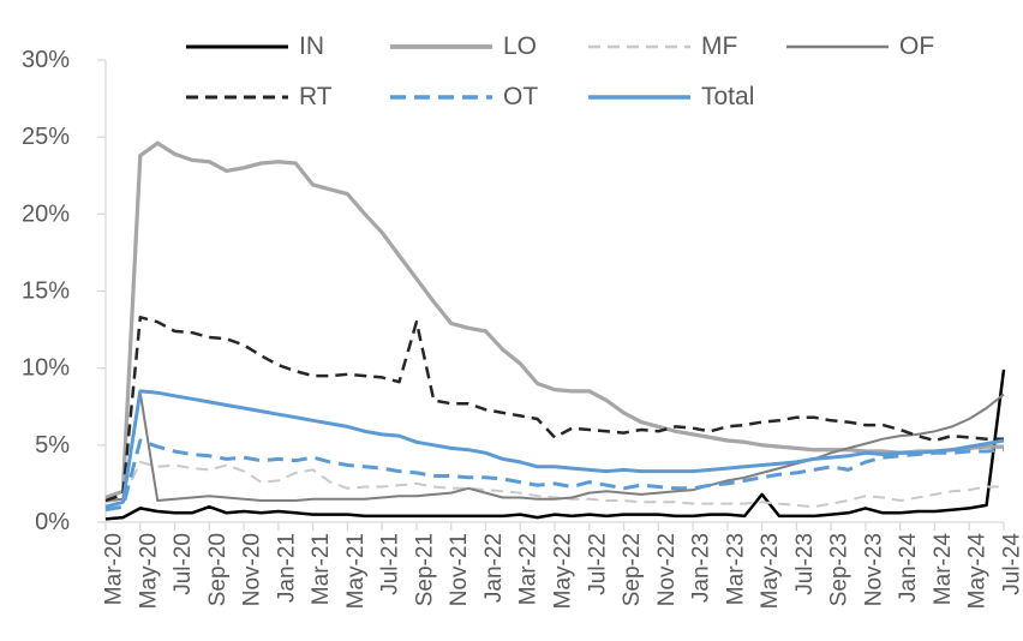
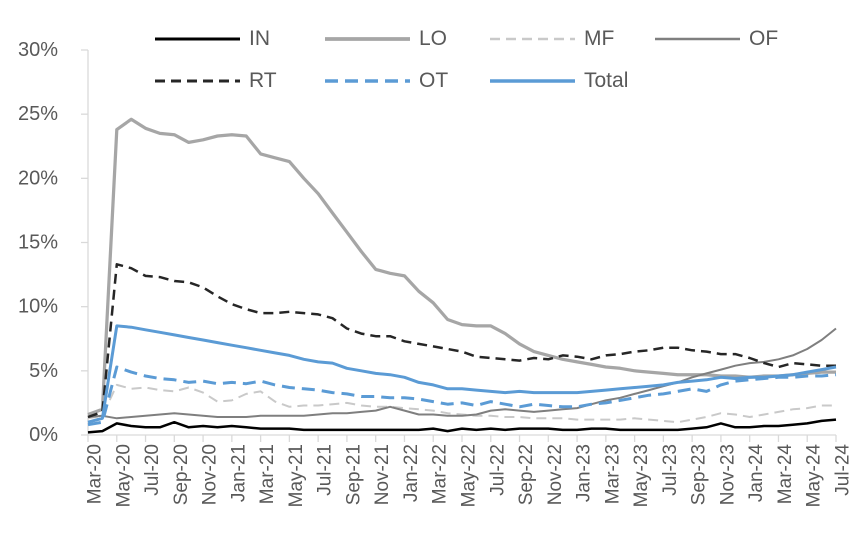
OF/May-20: 8.4% -> 1.3%
RT/Sep-21: 13.0% -> 8.3%
RT/May-22: 5.5% -> 6.5%
IN/May-23: 1.8% -> 0.4%
IN/Jul-24: 9.9% -> 1.2%
